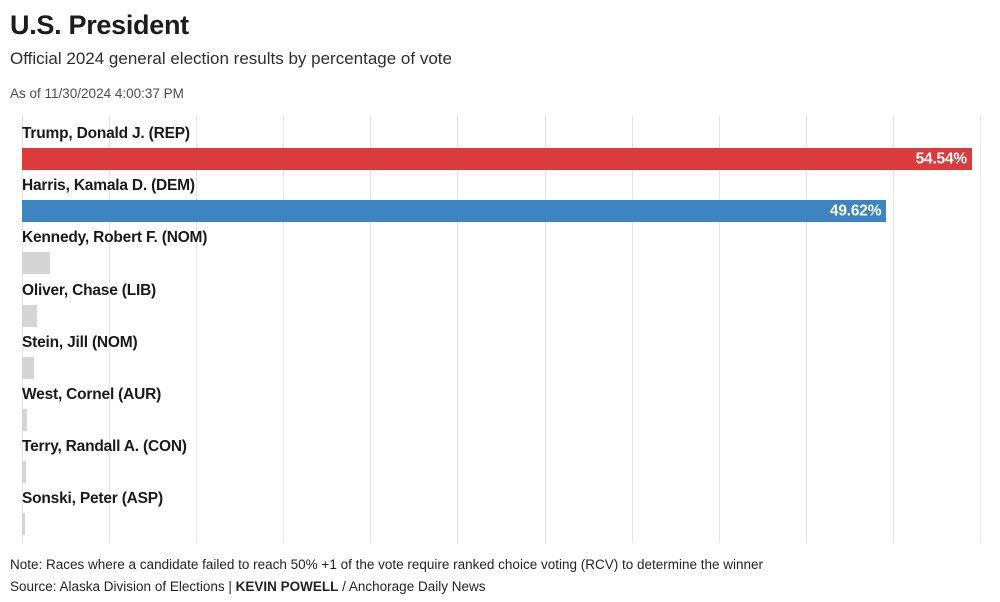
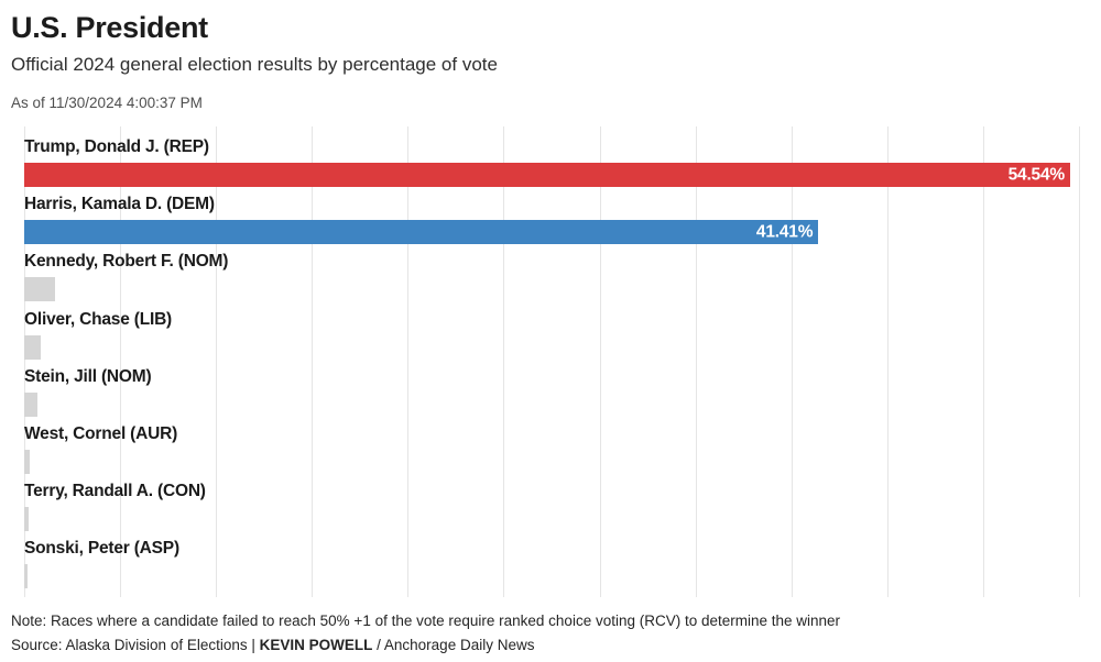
Harris, Kamala D. (DEM): 49.62% -> 41.41%
